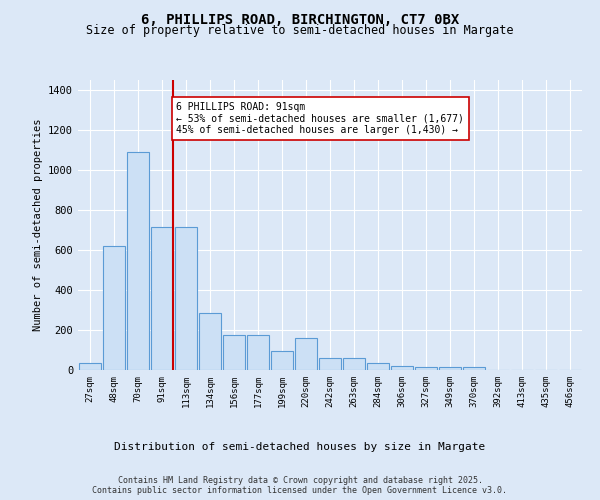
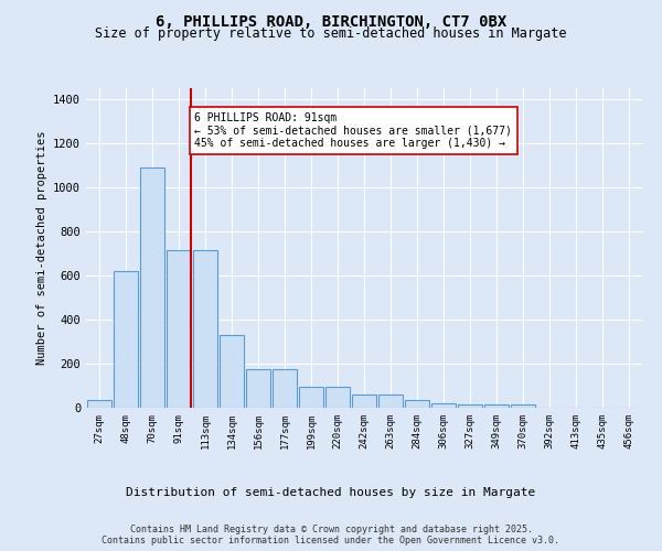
134sqm: 285 -> 330
220sqm: 160 -> 95
